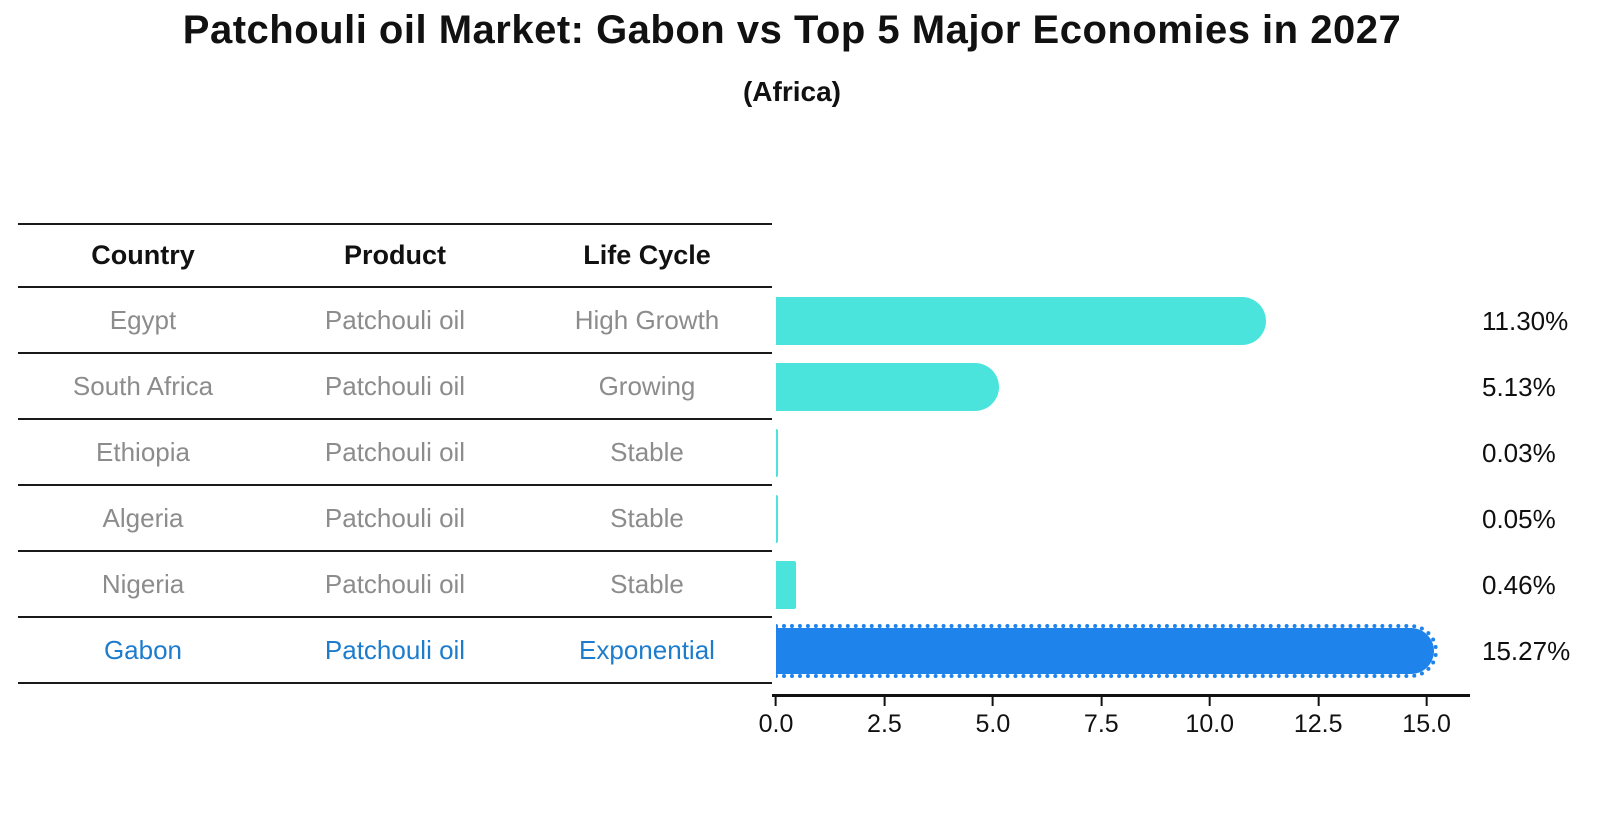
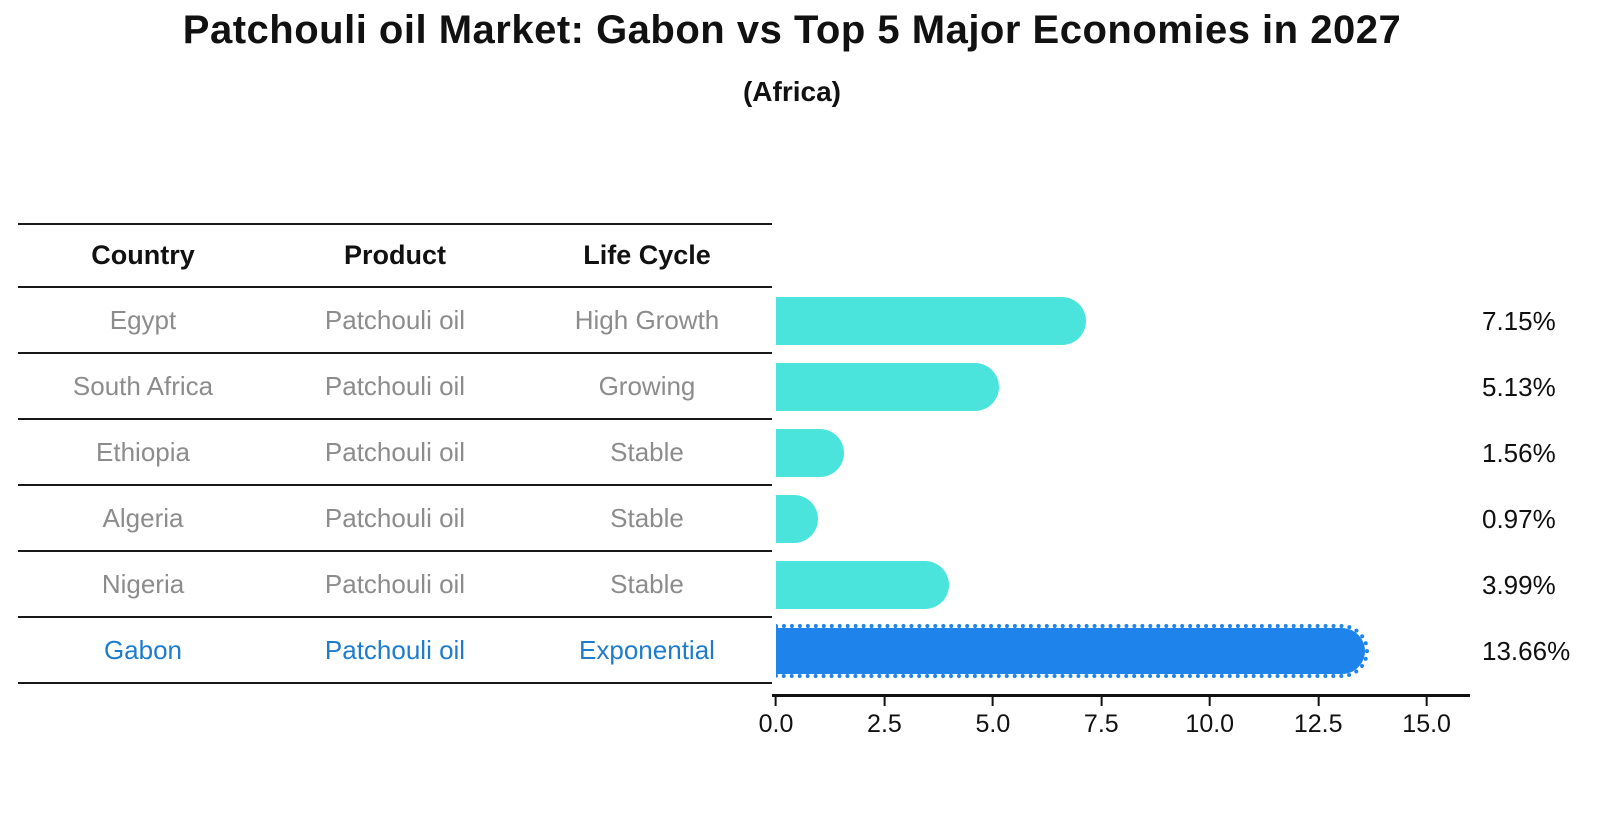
Egypt: 11.30% -> 7.15%
Ethiopia: 0.03% -> 1.56%
Algeria: 0.05% -> 0.97%
Nigeria: 0.46% -> 3.99%
Gabon: 15.27% -> 13.66%
